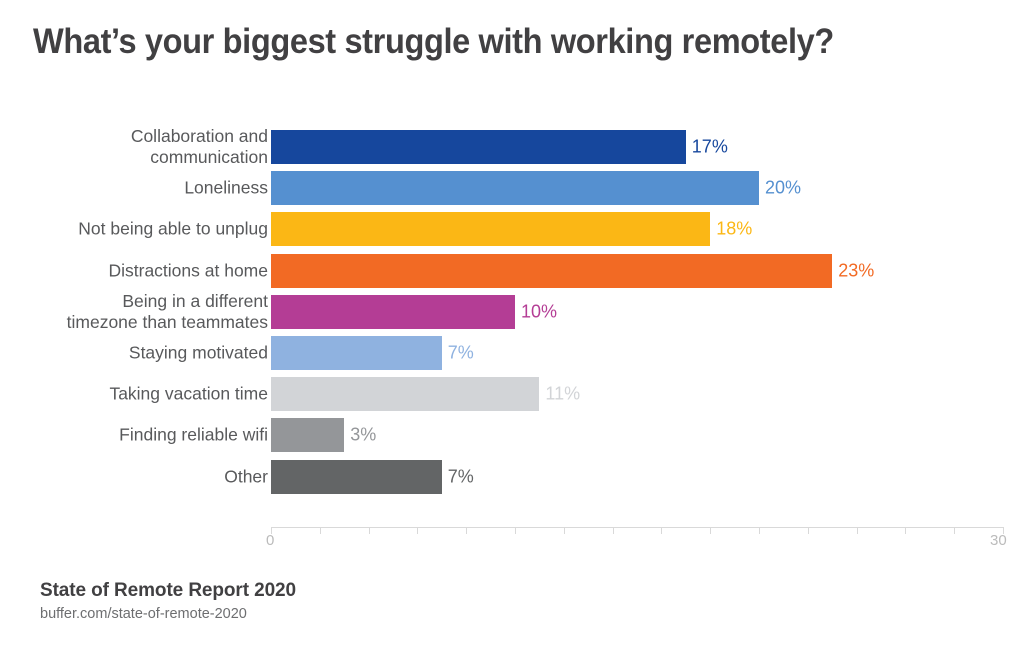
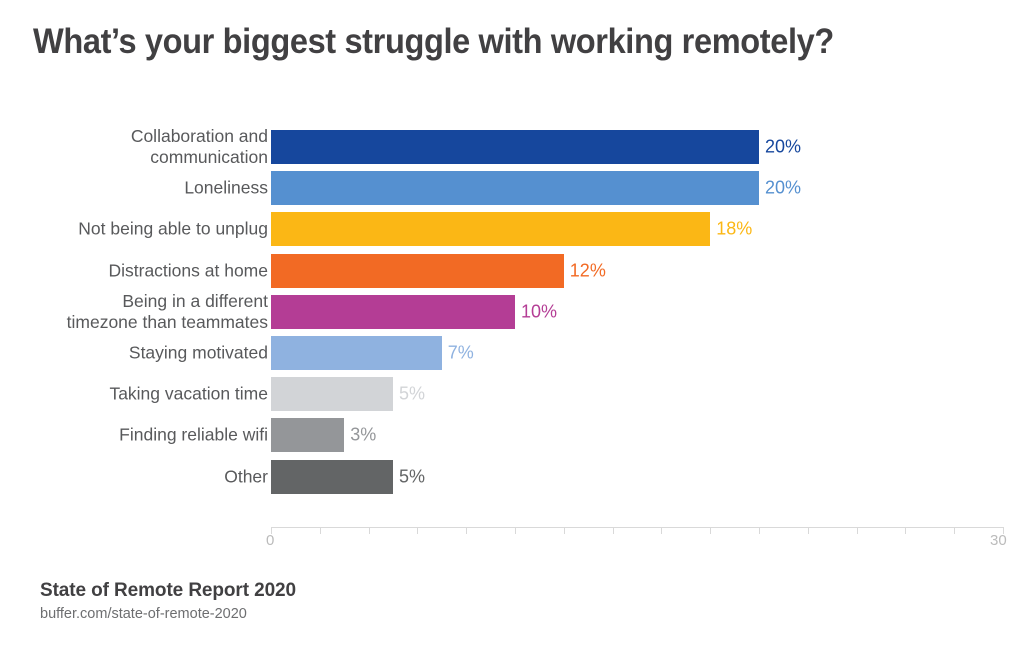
Collaboration and communication: 17% -> 20%
Distractions at home: 23% -> 12%
Taking vacation time: 11% -> 5%
Other: 7% -> 5%
